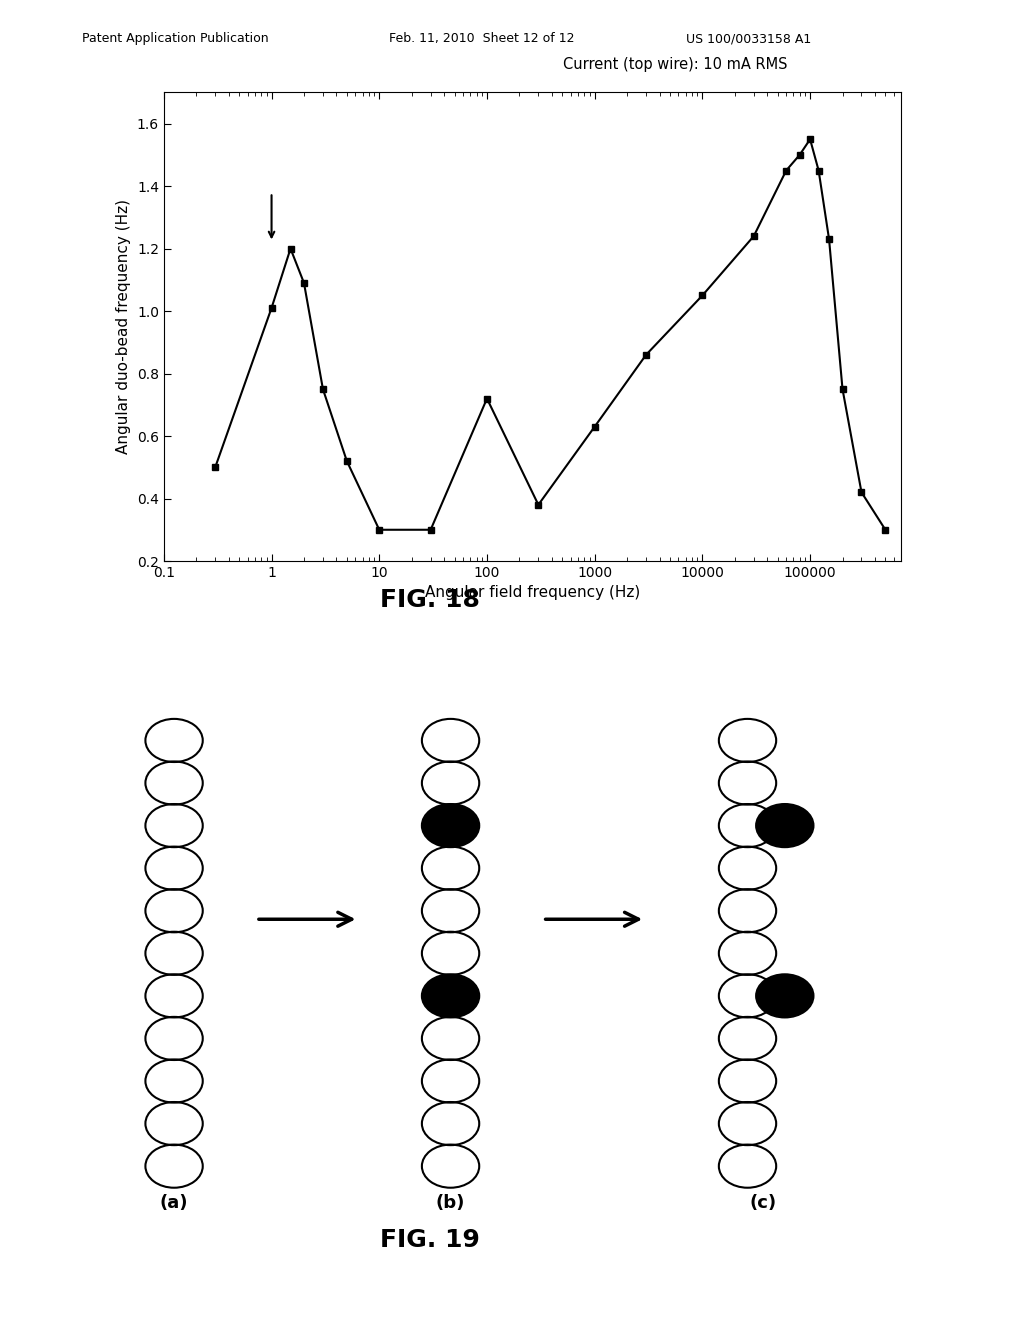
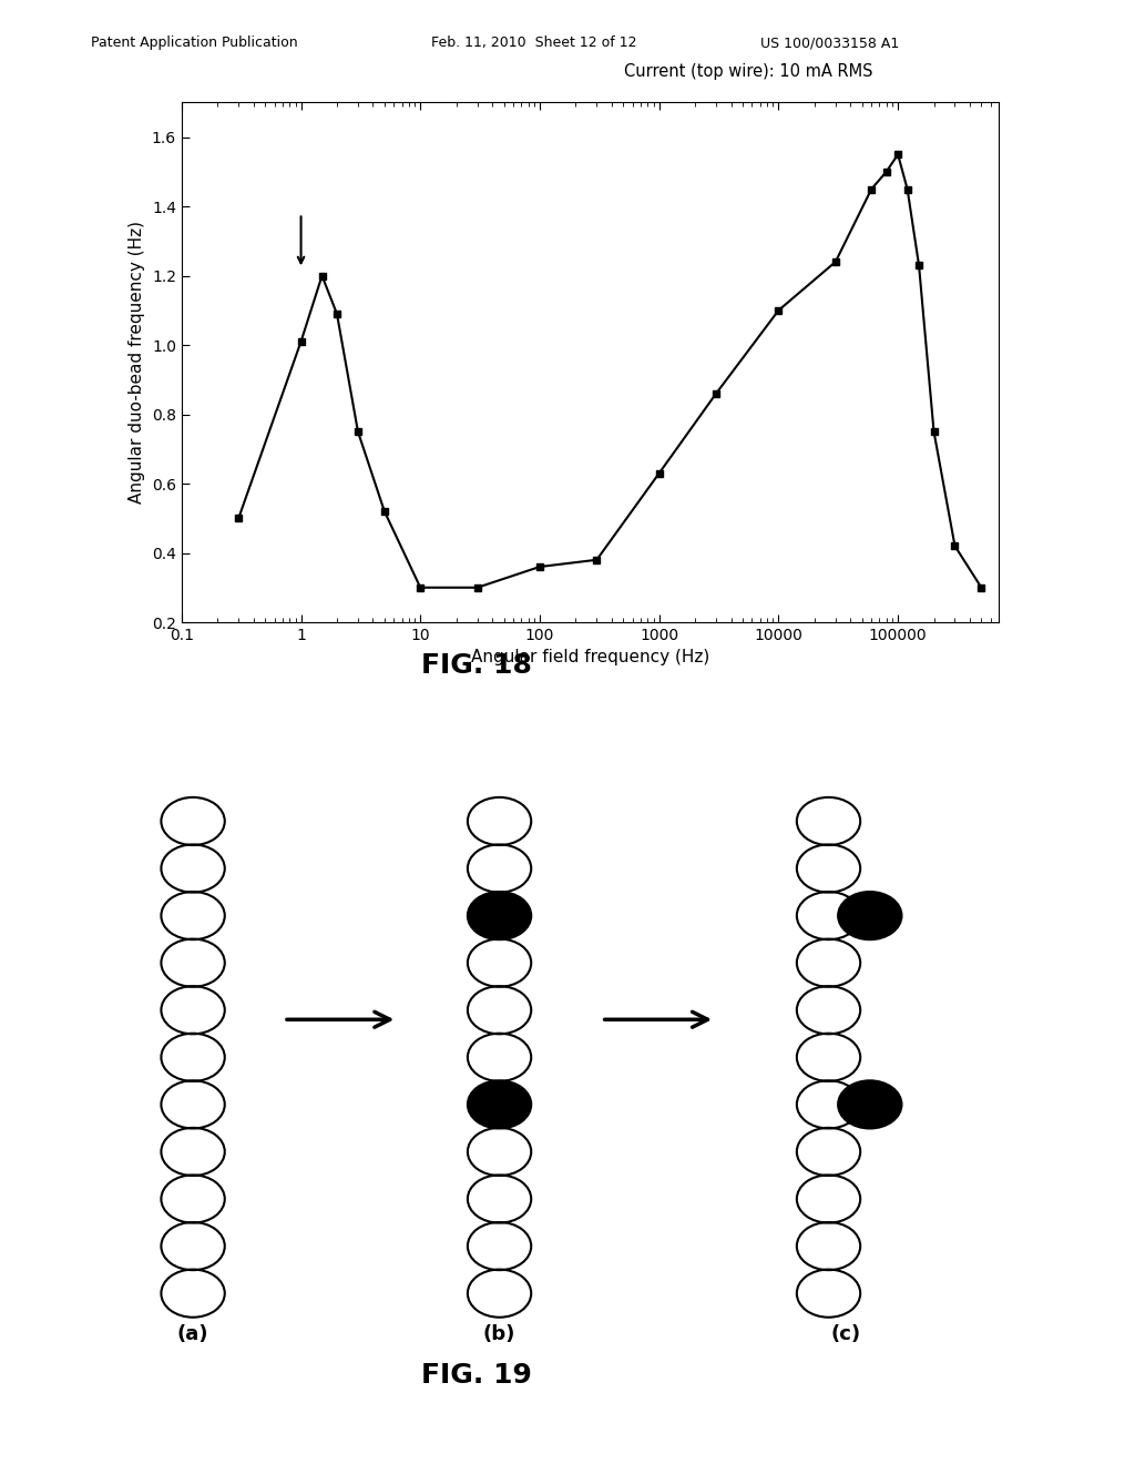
100: 0.72 -> 0.36
10000: 1.05 -> 1.10
